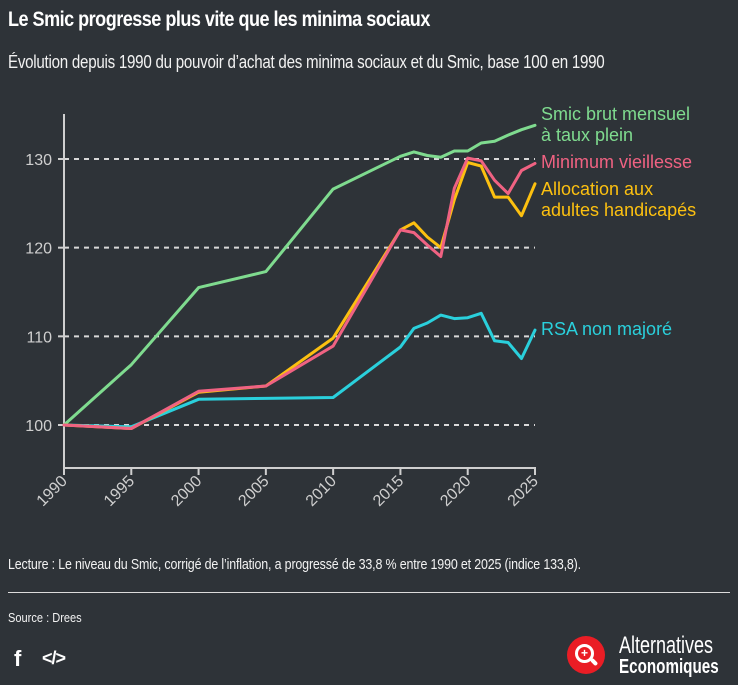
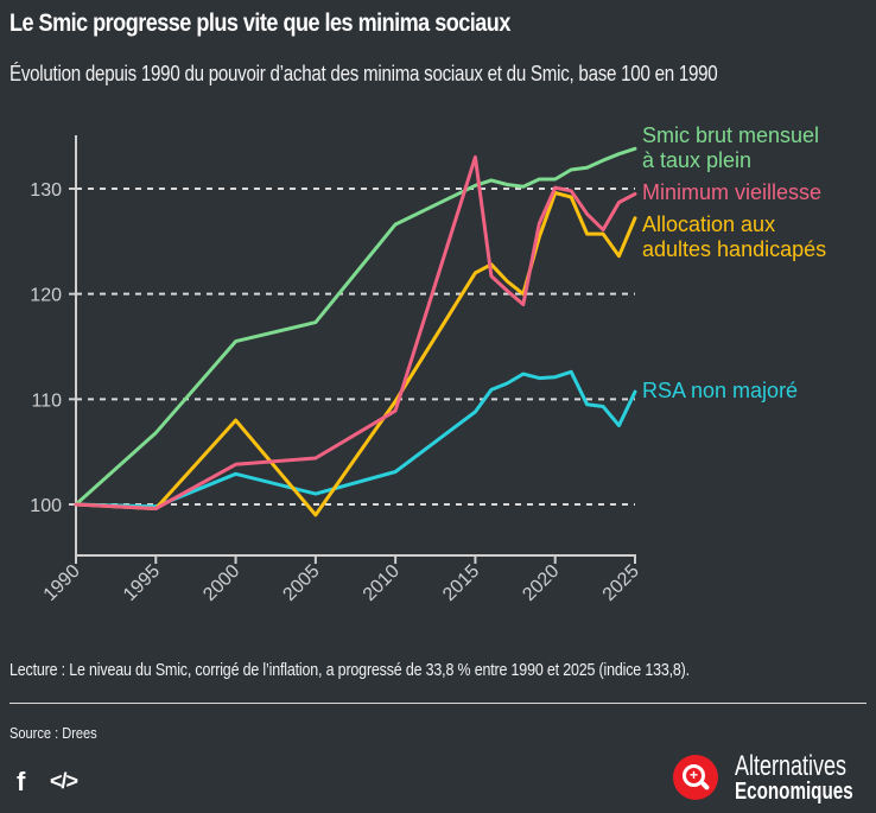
Allocation aux adultes handicapés/2000: 104 -> 108
Allocation aux adultes handicapés/2005: 104 -> 99
RSA non majoré/2005: 103 -> 101
Minimum vieillesse/2015: 122 -> 133
